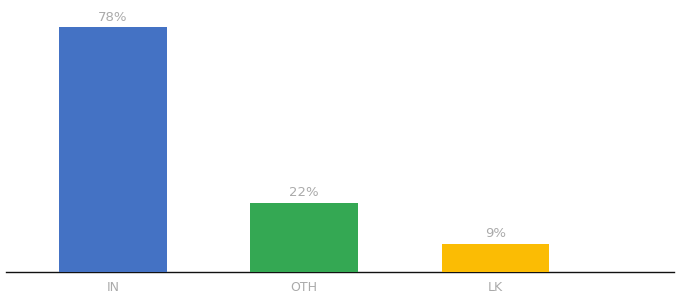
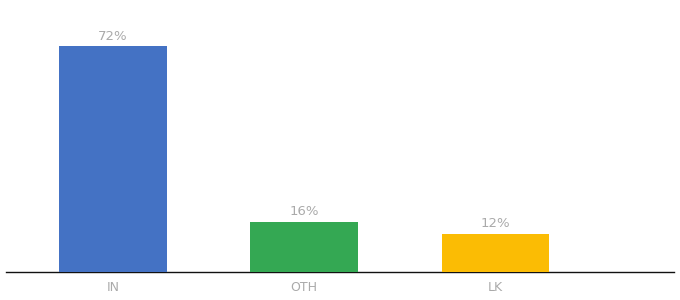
IN: 78% -> 72%
OTH: 22% -> 16%
LK: 9% -> 12%
